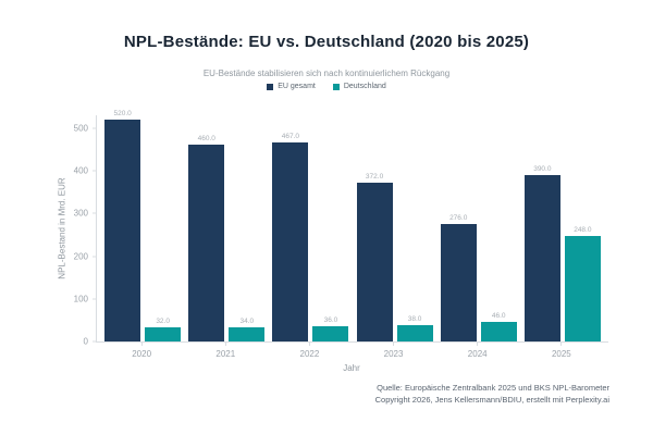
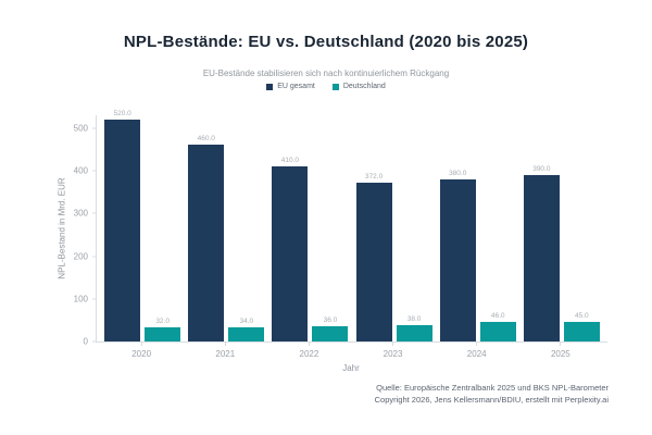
EU gesamt/2022: 467.0 -> 410.0
EU gesamt/2024: 276.0 -> 380.0
Deutschland/2025: 248.0 -> 45.0
